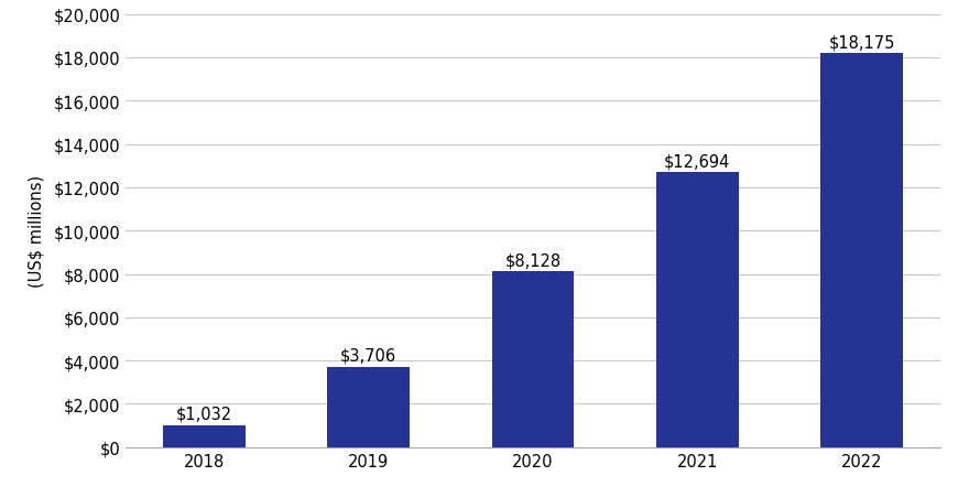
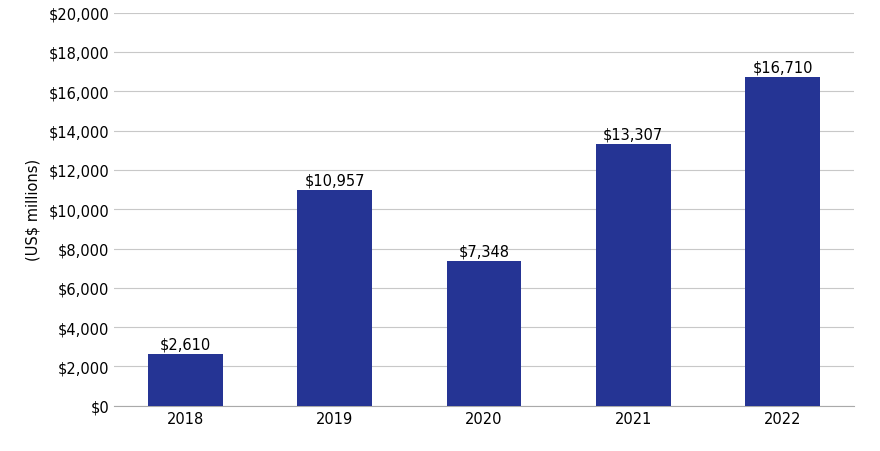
2018: $1,032 -> $2,610
2019: $3,706 -> $10,957
2020: $8,128 -> $7,348
2021: $12,694 -> $13,307
2022: $18,175 -> $16,710
